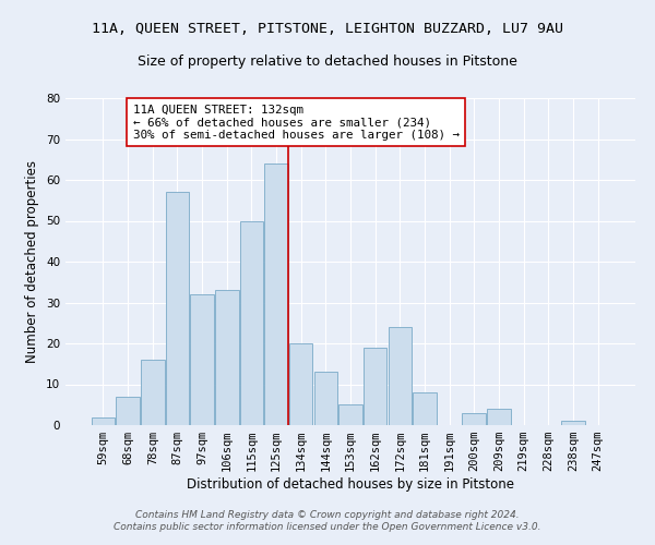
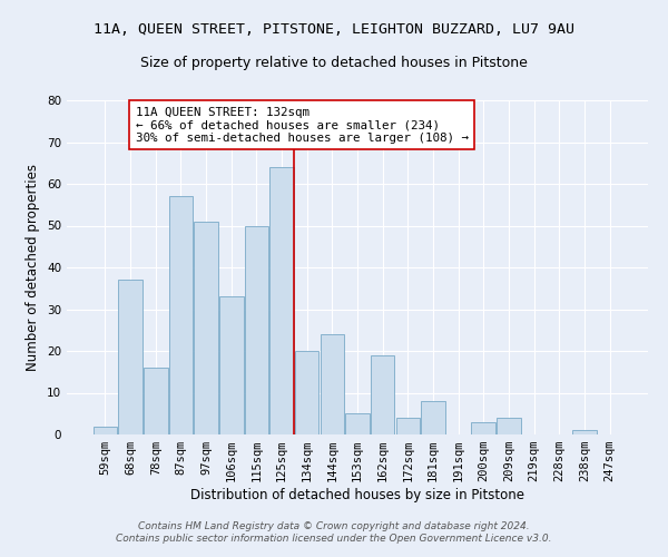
68sqm: 7 -> 37
97sqm: 32 -> 51
144sqm: 13 -> 24
172sqm: 24 -> 4
